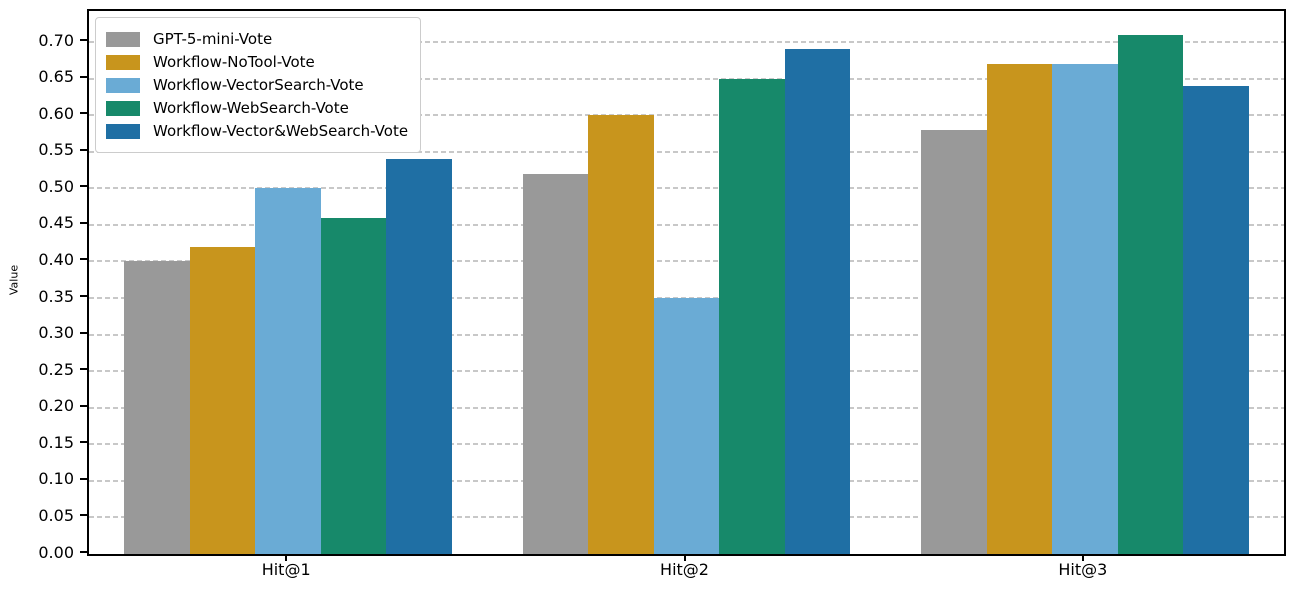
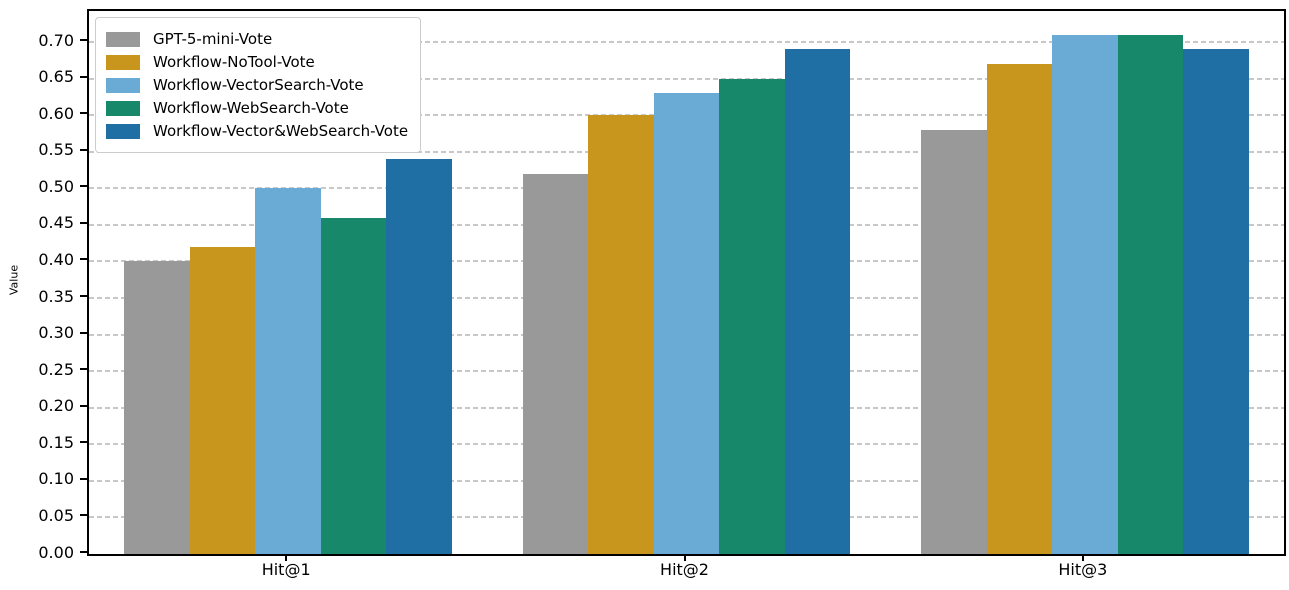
Workflow-VectorSearch-Vote/Hit@2: 0.35 -> 0.63
Workflow-VectorSearch-Vote/Hit@3: 0.67 -> 0.71
Workflow-Vector&WebSearch-Vote/Hit@3: 0.64 -> 0.69
